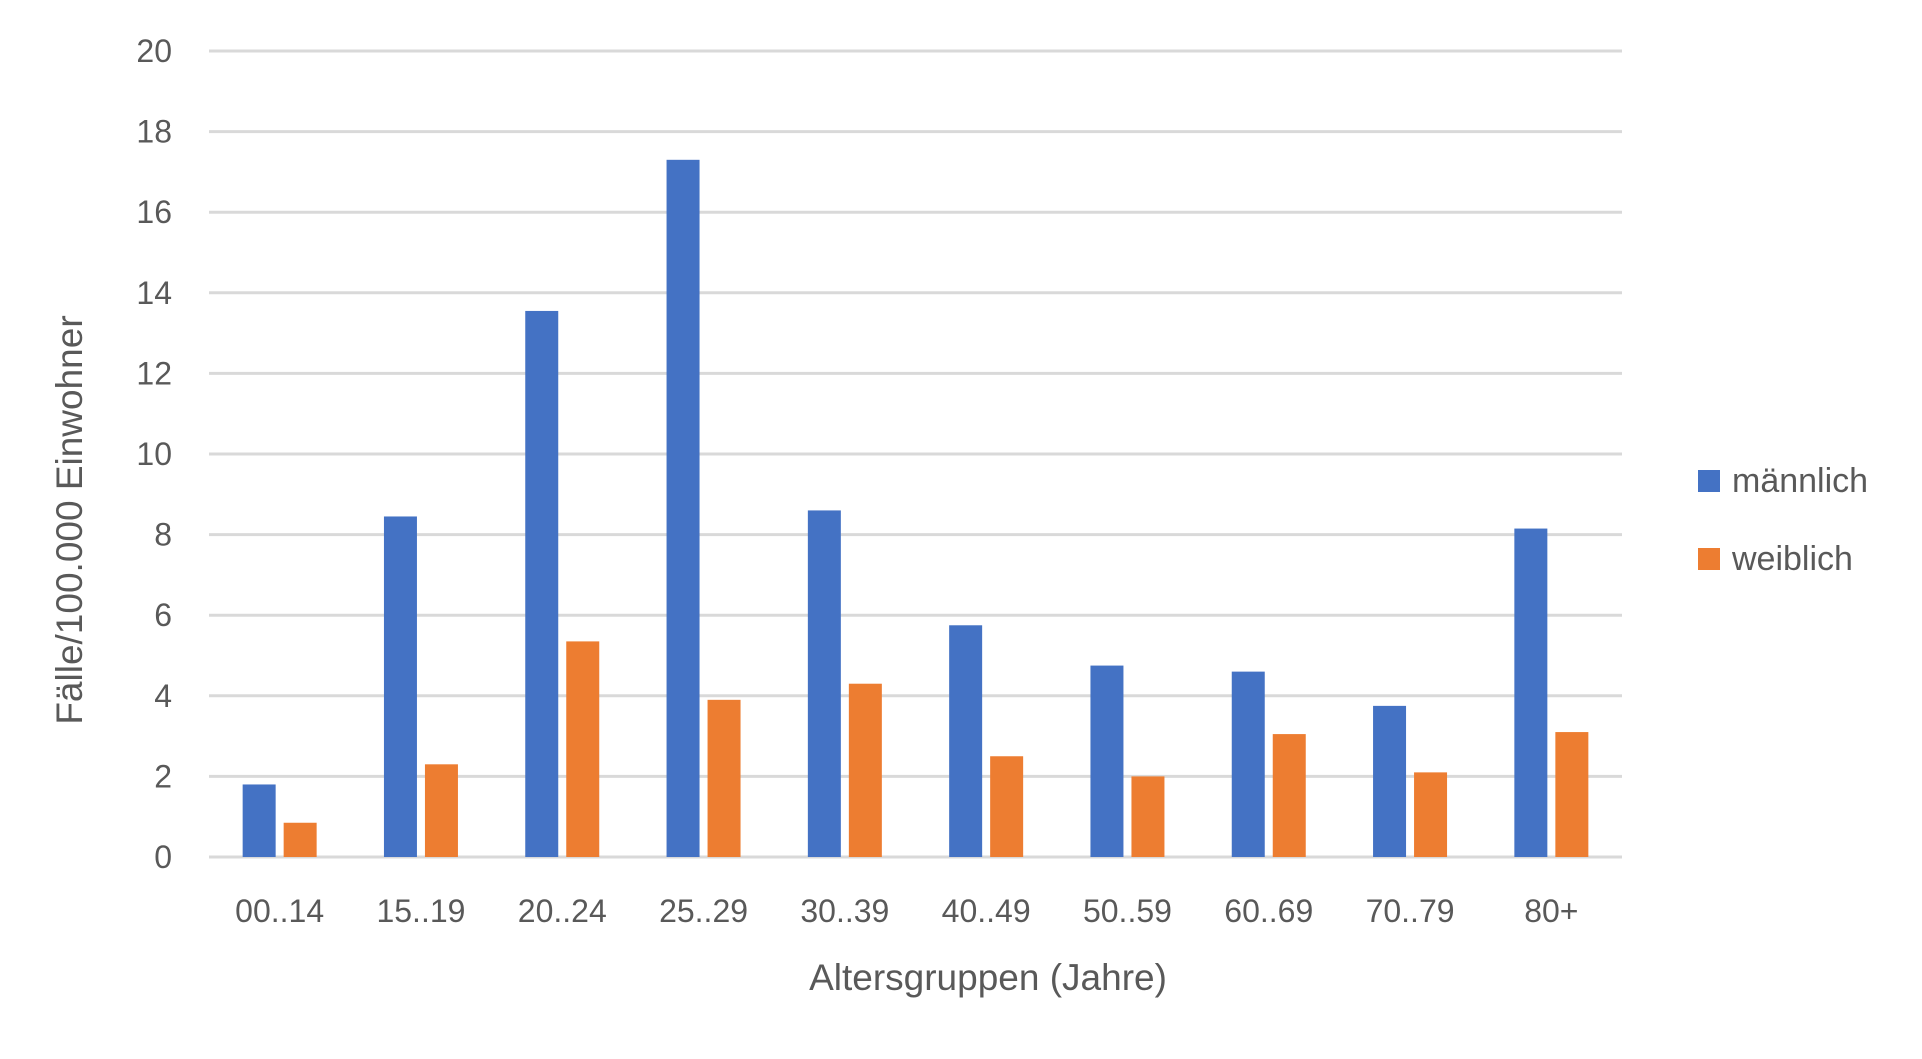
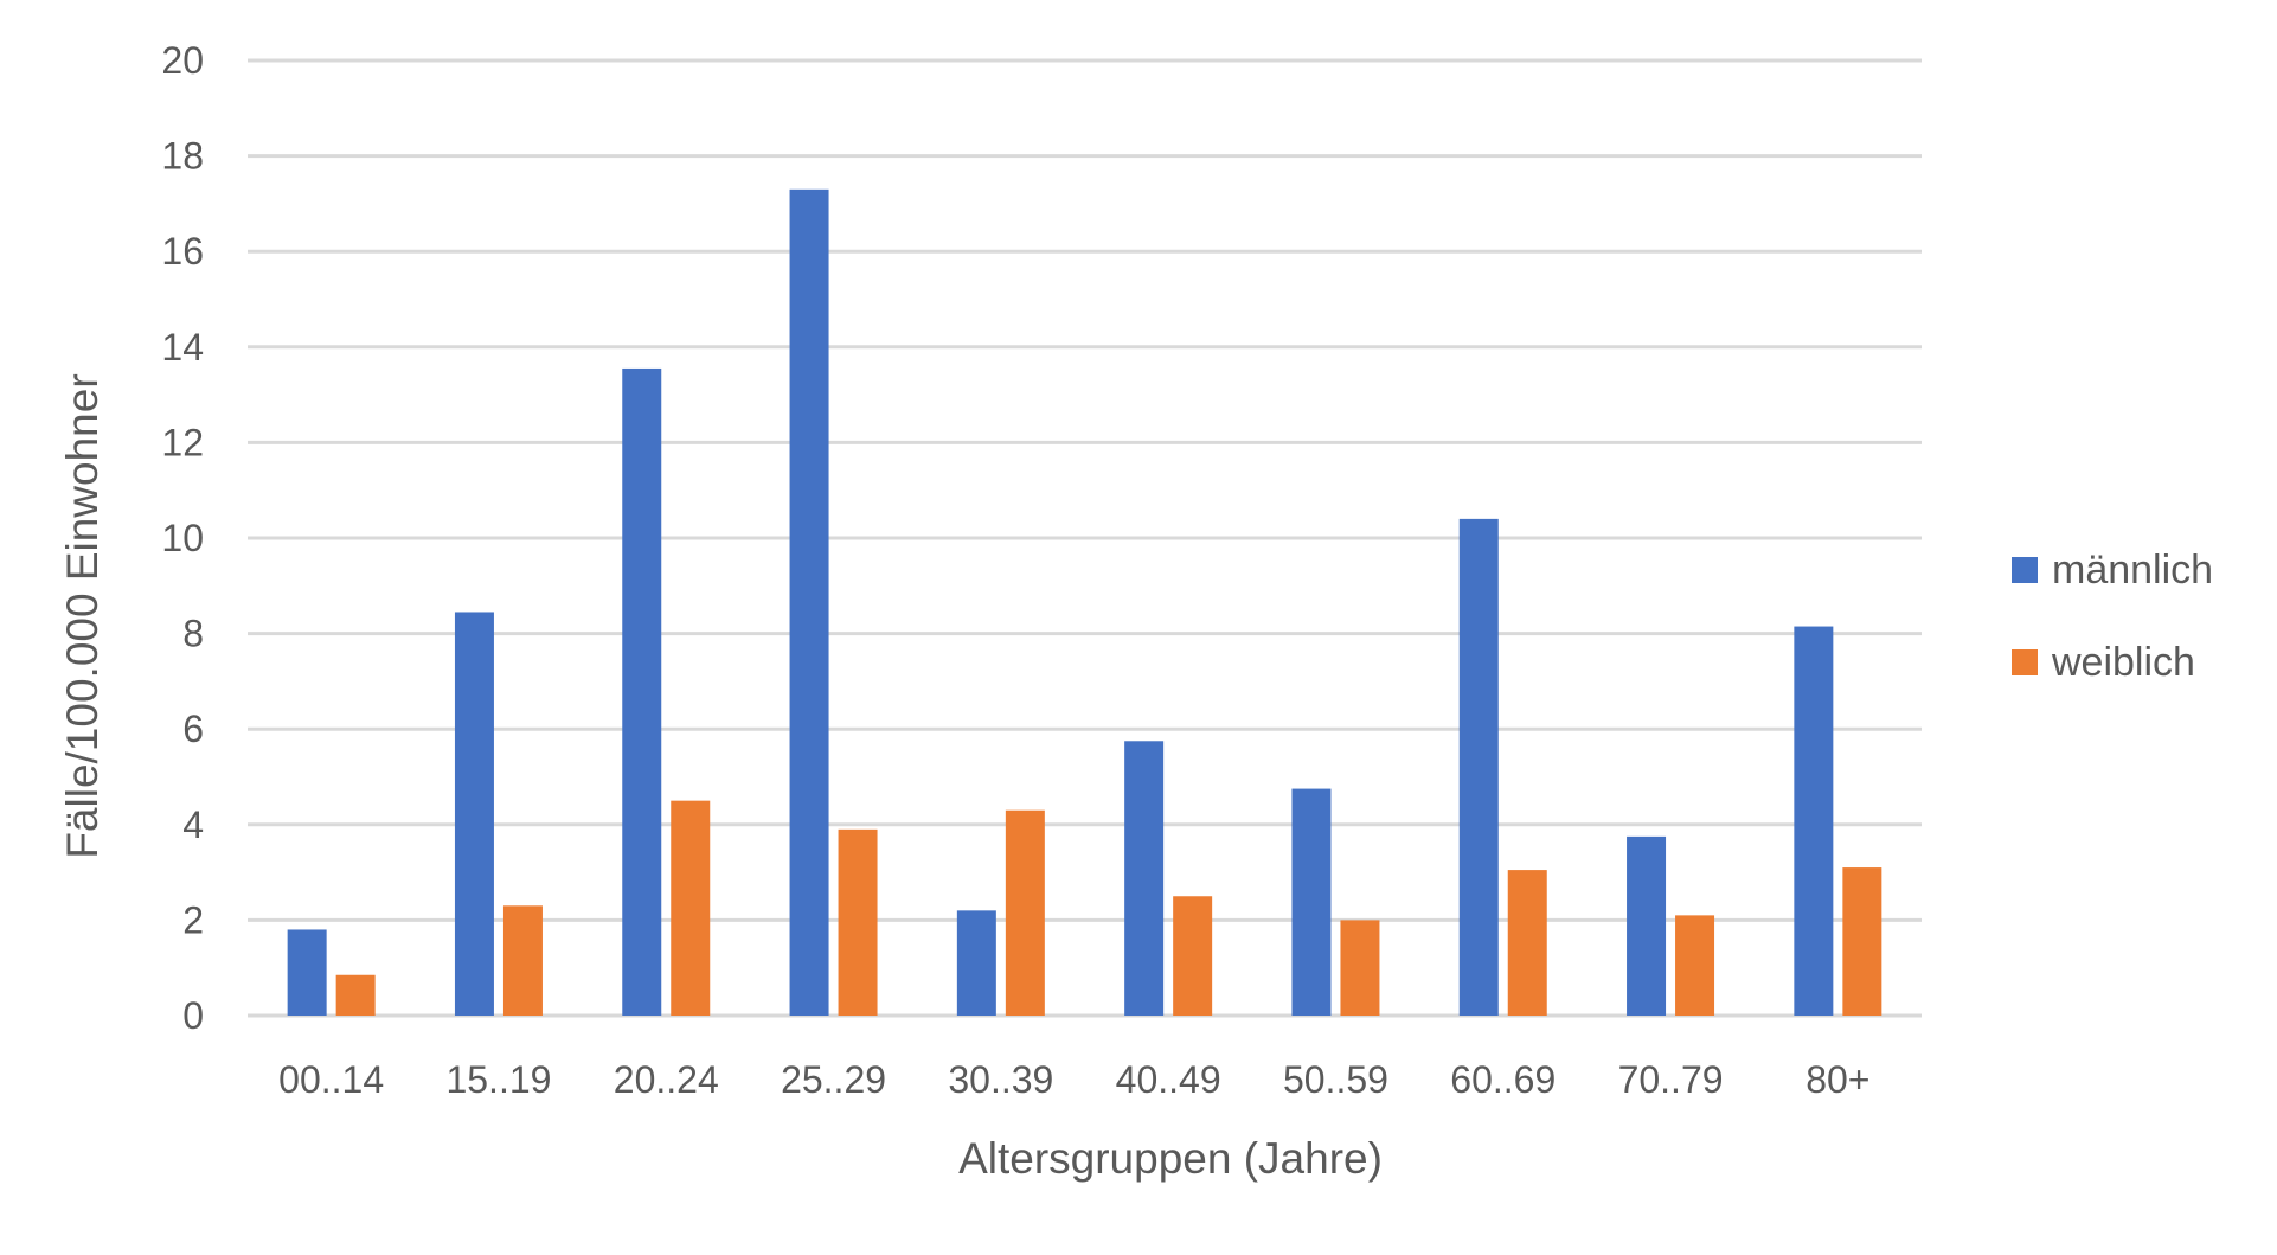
weiblich/20..24: 5.3 -> 4.5
männlich/30..39: 8.6 -> 2.2
männlich/60..69: 4.6 -> 10.4
